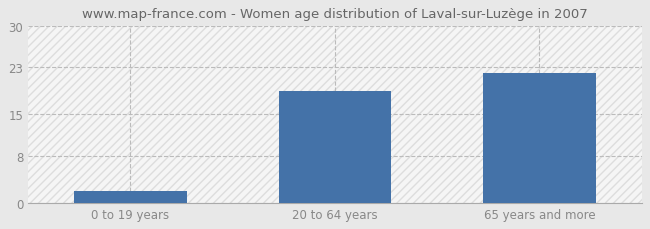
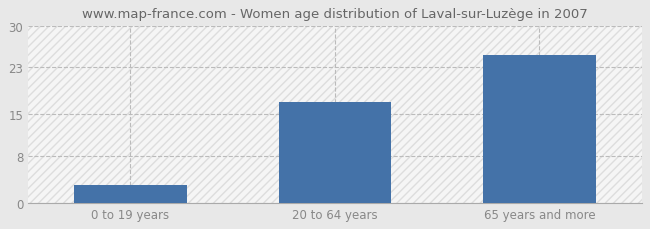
0 to 19 years: 2 -> 3
20 to 64 years: 19 -> 17
65 years and more: 22 -> 25
